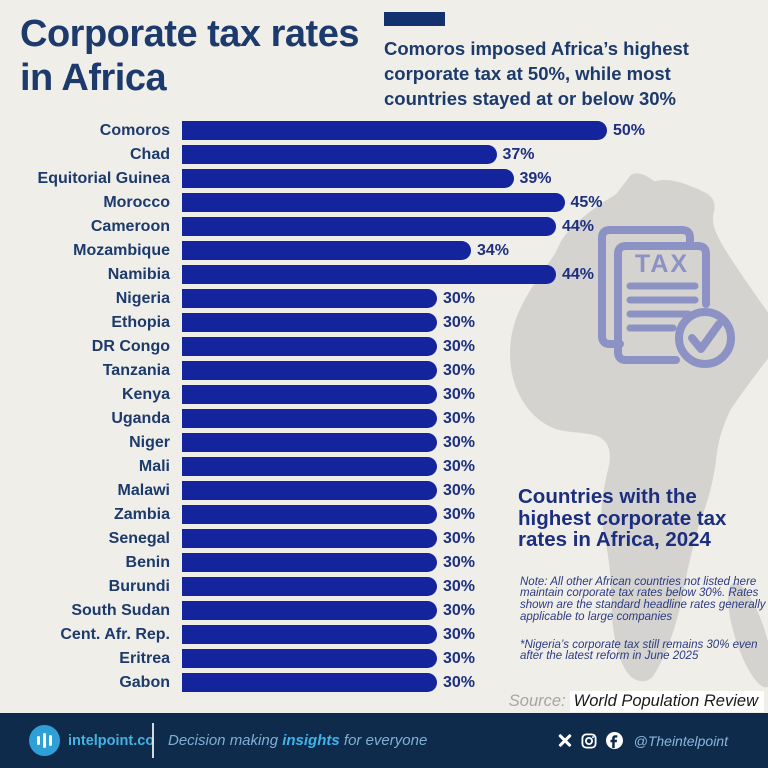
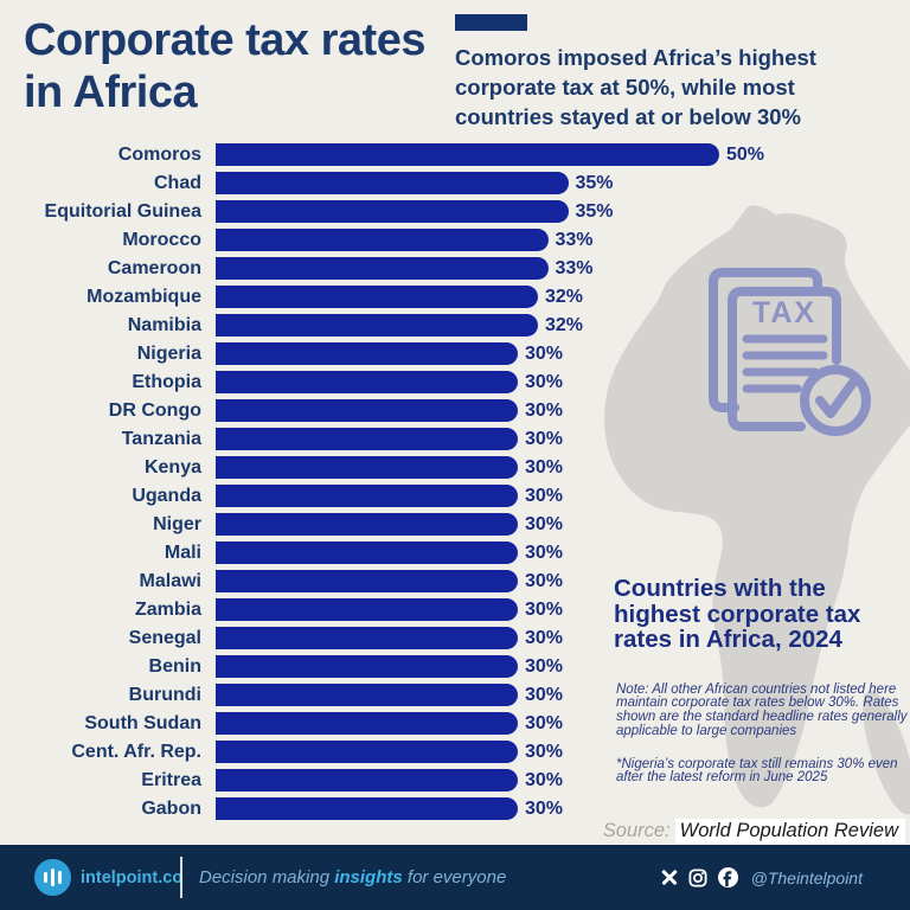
Chad: 37% -> 35%
Equitorial Guinea: 39% -> 35%
Morocco: 45% -> 33%
Cameroon: 44% -> 33%
Mozambique: 34% -> 32%
Namibia: 44% -> 32%
